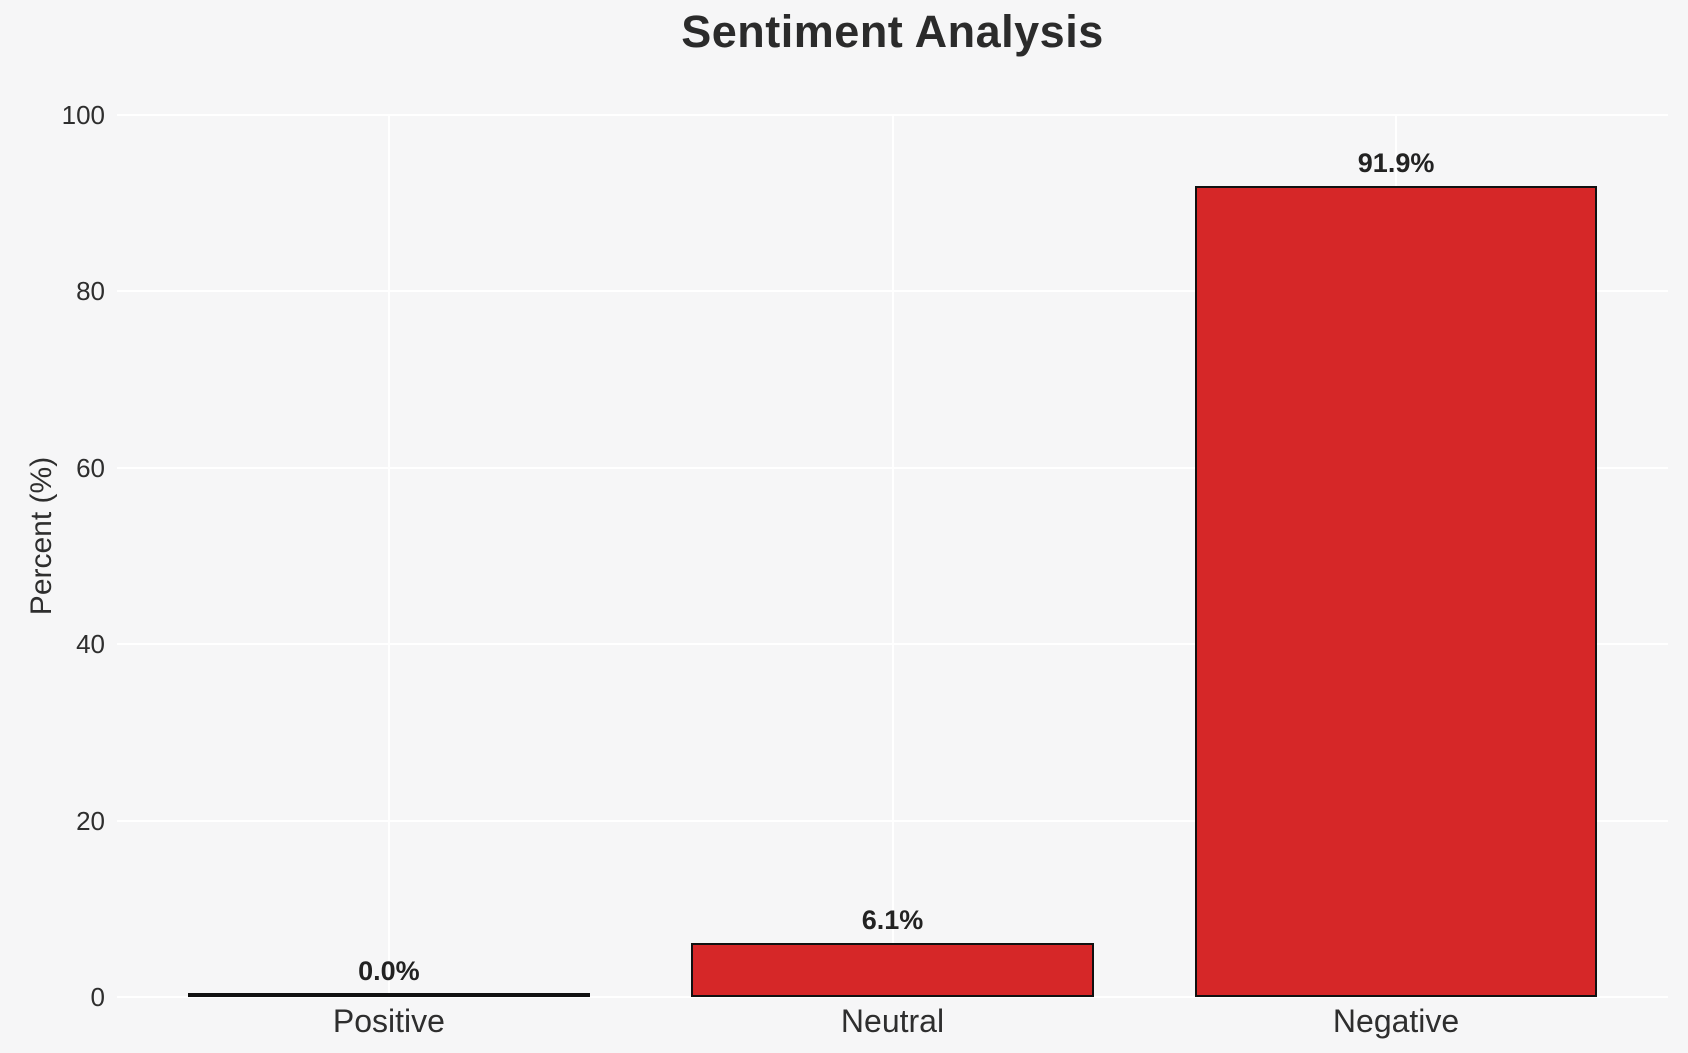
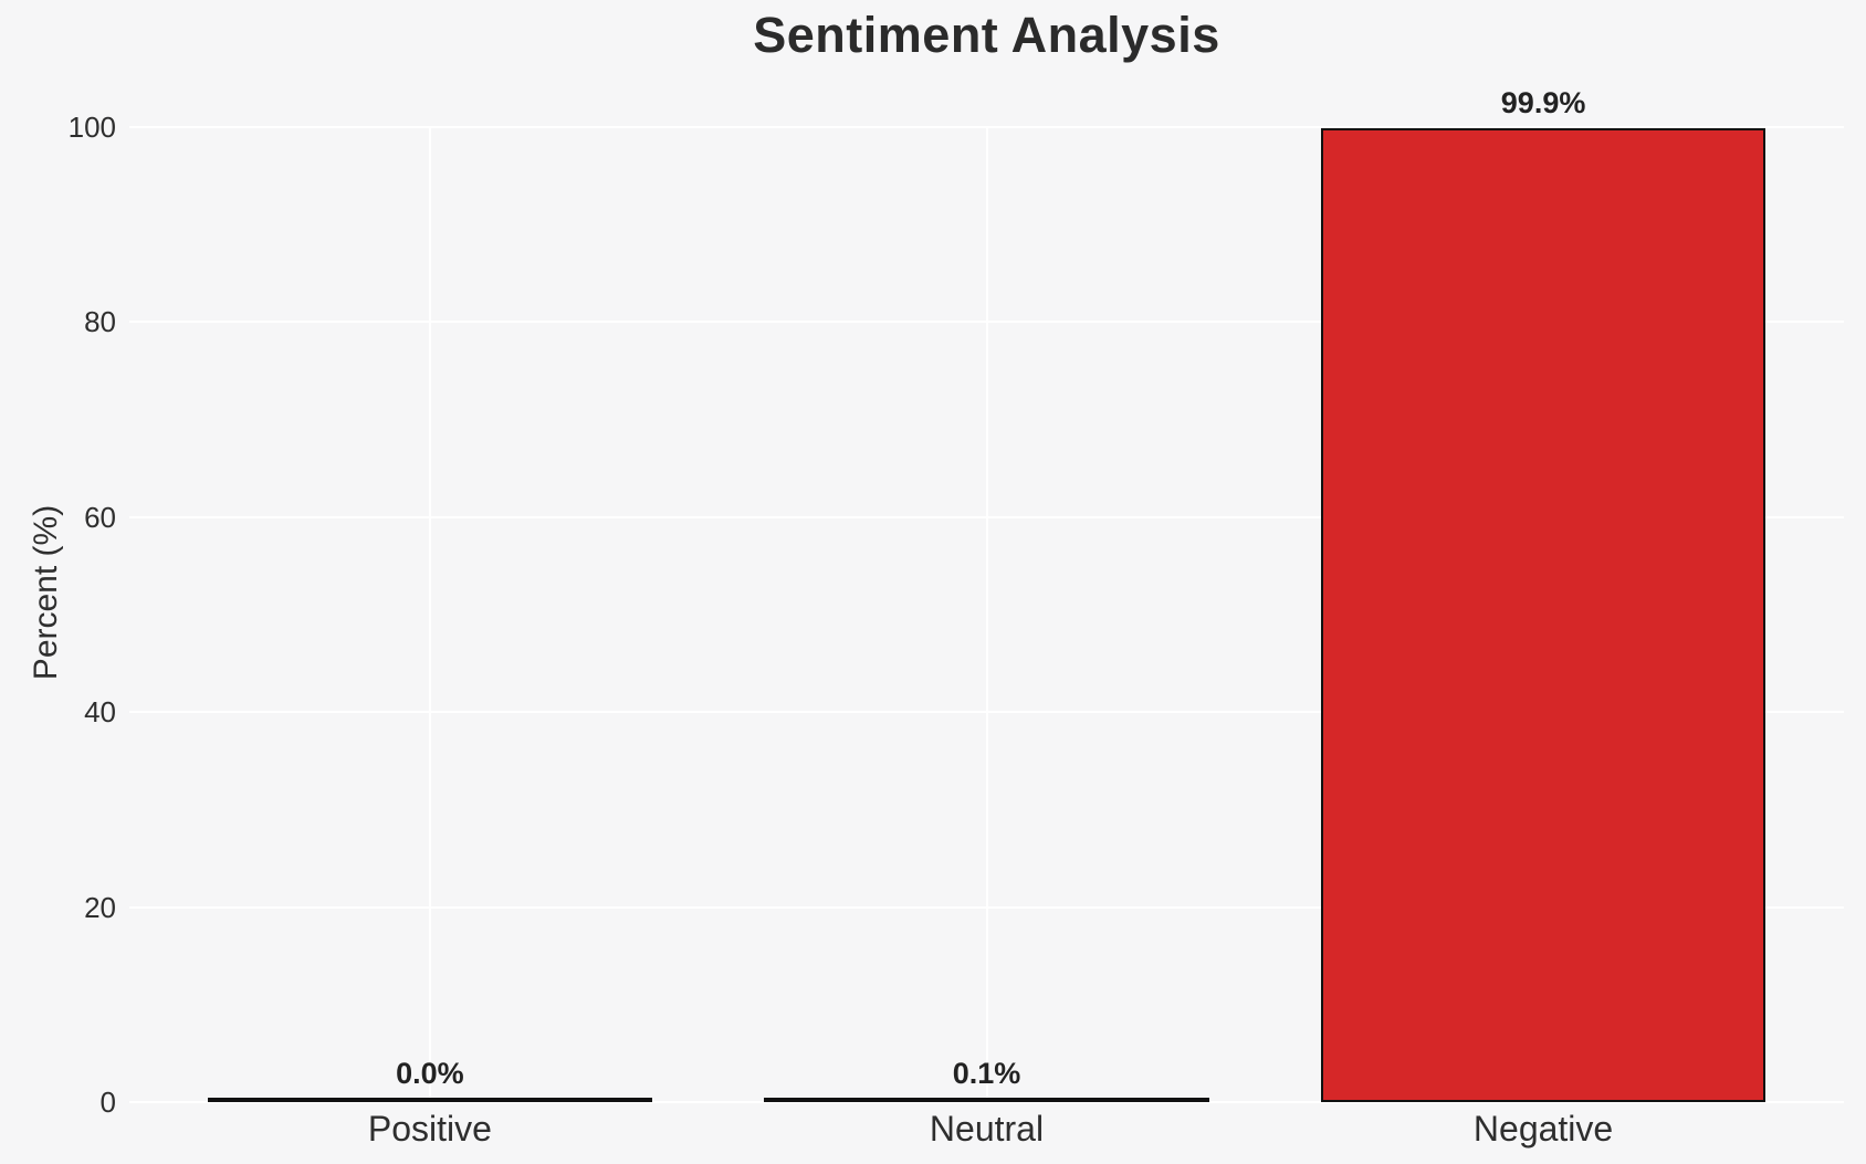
Neutral: 6.1% -> 0.1%
Negative: 91.9% -> 99.9%
